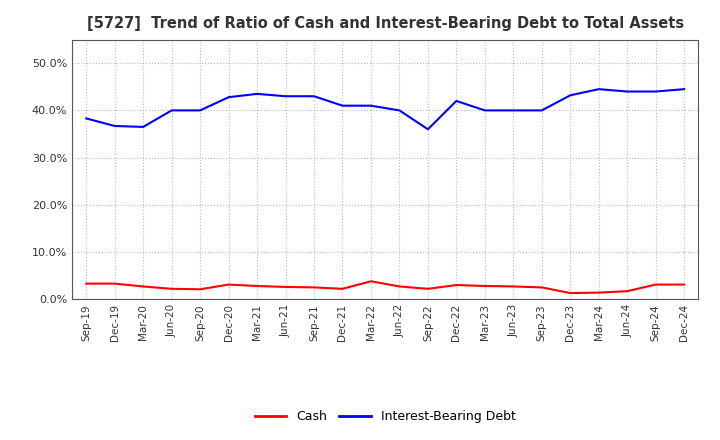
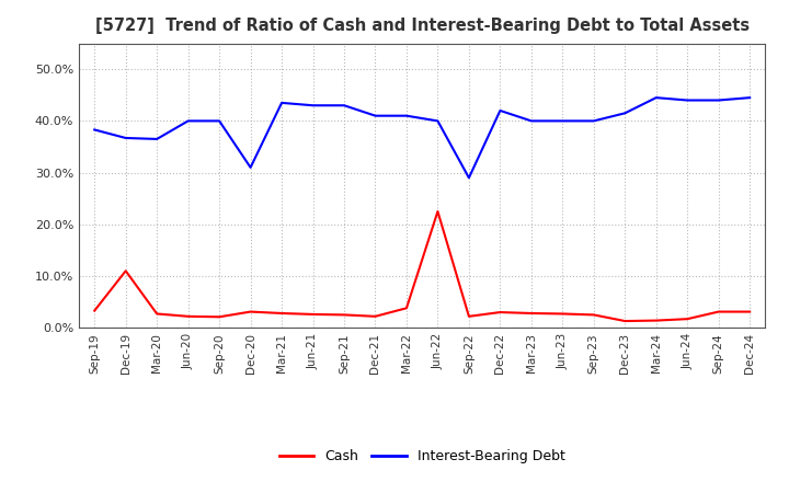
Cash/Dec-19: 3.3% -> 11.0%
Interest-Bearing Debt/Dec-20: 42.8% -> 31.0%
Cash/Jun-22: 2.7% -> 22.5%
Interest-Bearing Debt/Sep-22: 36.0% -> 29.0%
Interest-Bearing Debt/Dec-23: 43.2% -> 41.5%
